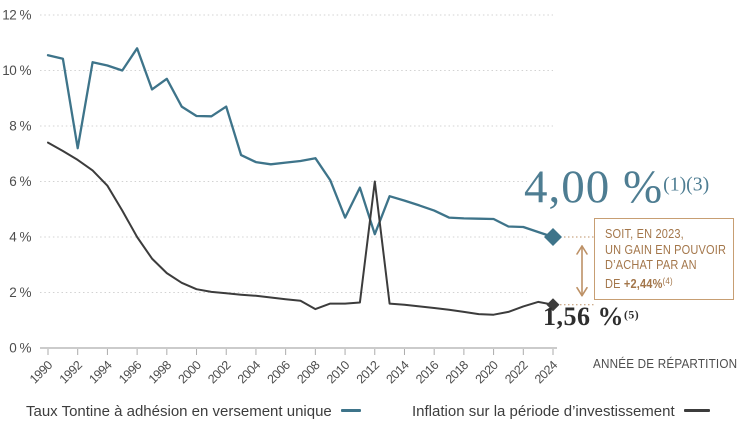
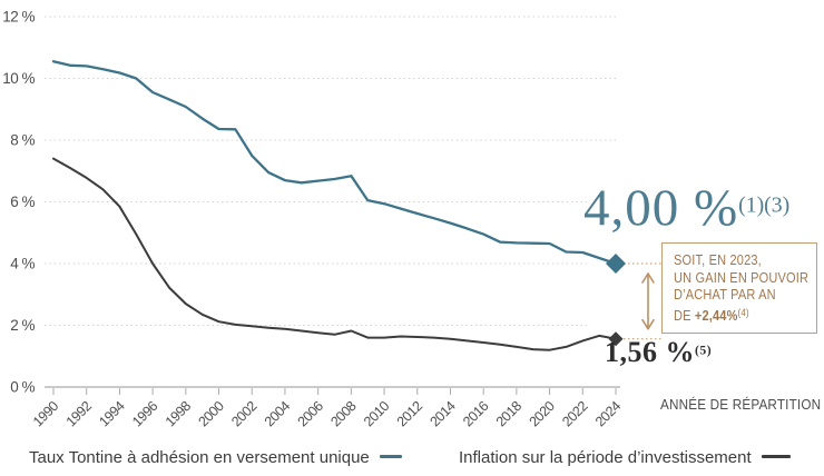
Taux Tontine à adhésion en versement unique/1992: 7.2% -> 10.4%
Taux Tontine à adhésion en versement unique/1996: 10.8% -> 9.6%
Taux Tontine à adhésion en versement unique/1998: 9.7% -> 9.1%
Taux Tontine à adhésion en versement unique/2002: 8.7% -> 7.5%
Inflation sur la période d’investissement/2008: 1.4% -> 1.8%
Taux Tontine à adhésion en versement unique/2010: 4.7% -> 5.9%
Taux Tontine à adhésion en versement unique/2012: 4.1% -> 5.6%
Inflation sur la période d’investissement/2012: 6.0% -> 1.6%
